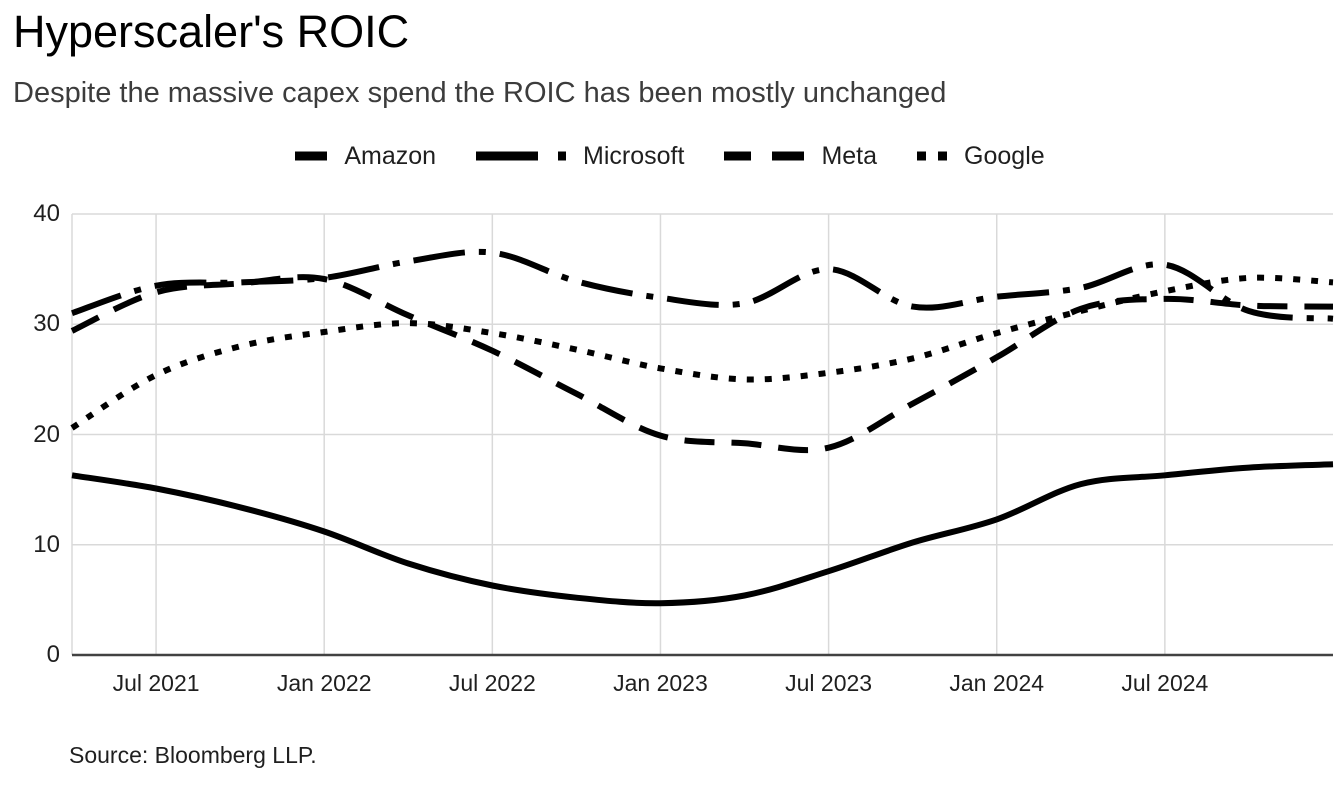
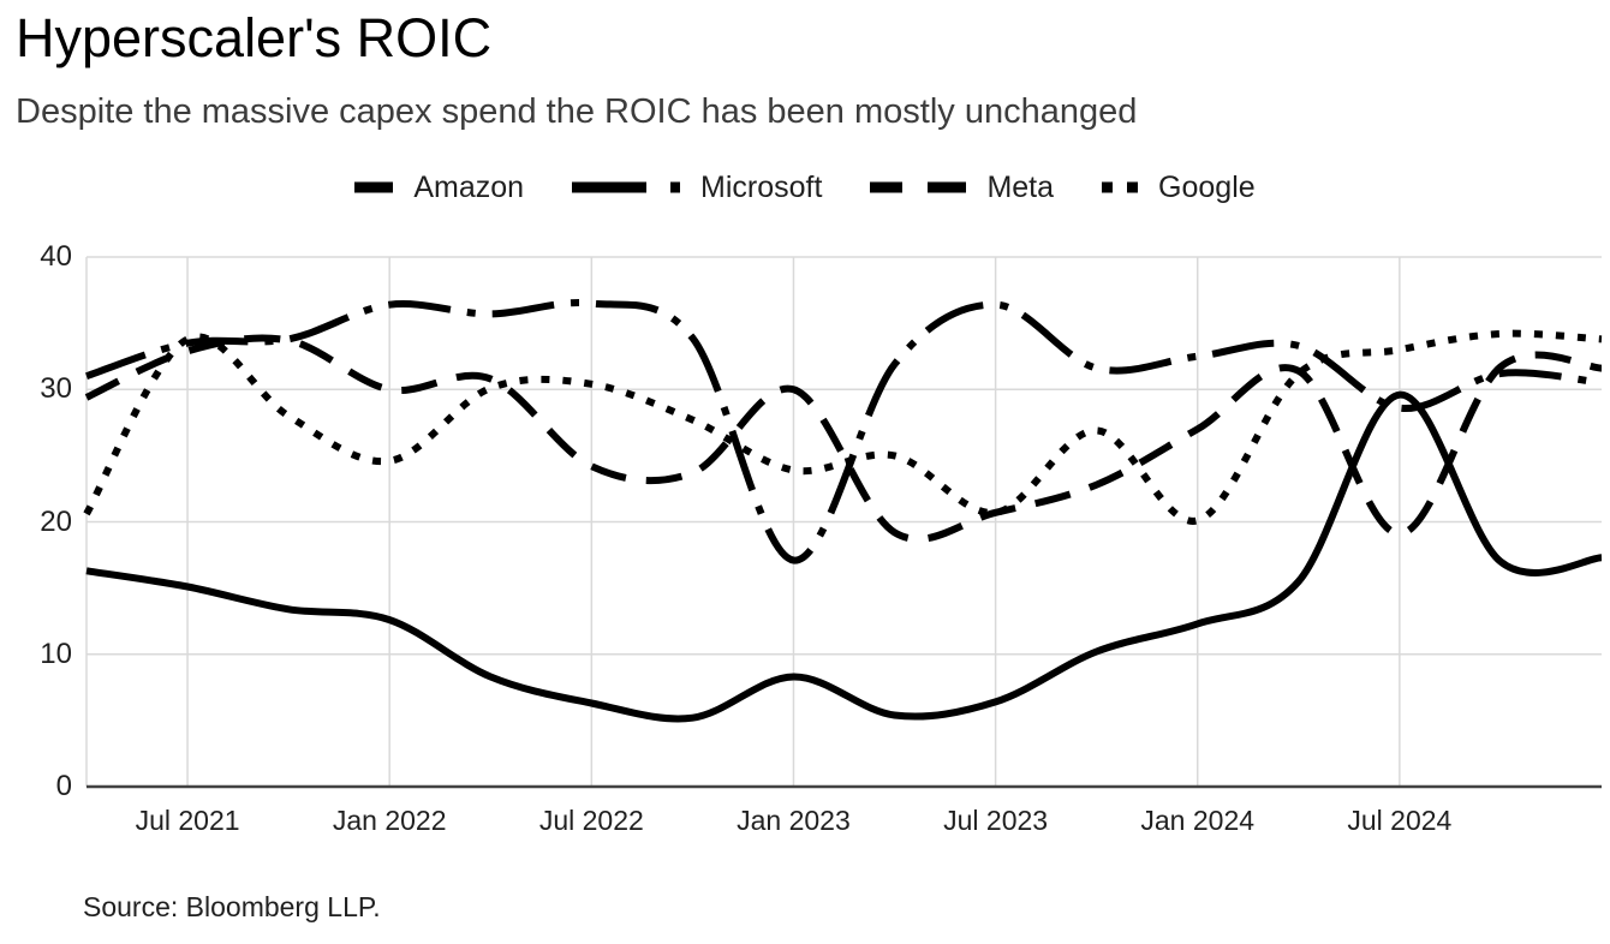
Google/Jul 2021: 25.4 -> 33.8
Amazon/Jan 2022: 11.2 -> 12.6
Microsoft/Jan 2022: 34.2 -> 36.4
Meta/Jan 2022: 34.1 -> 30.0
Google/Jan 2022: 29.3 -> 24.6
Meta/Jul 2022: 27.6 -> 24.2
Google/Jul 2022: 29.2 -> 30.4
Amazon/Jan 2023: 4.7 -> 8.3
Microsoft/Jan 2023: 32.4 -> 17.1
Meta/Jan 2023: 19.9 -> 30.0
Google/Jan 2023: 26.0 -> 23.9
Amazon/Jul 2023: 7.6 -> 6.4
Microsoft/Jul 2023: 35.0 -> 36.4
Meta/Jul 2023: 18.8 -> 20.7
Google/Jul 2023: 25.6 -> 20.7
Google/Jan 2024: 29.2 -> 20.1
Amazon/Jul 2024: 16.3 -> 29.6
Microsoft/Jul 2024: 35.4 -> 28.6
Meta/Jul 2024: 32.3 -> 19.1
